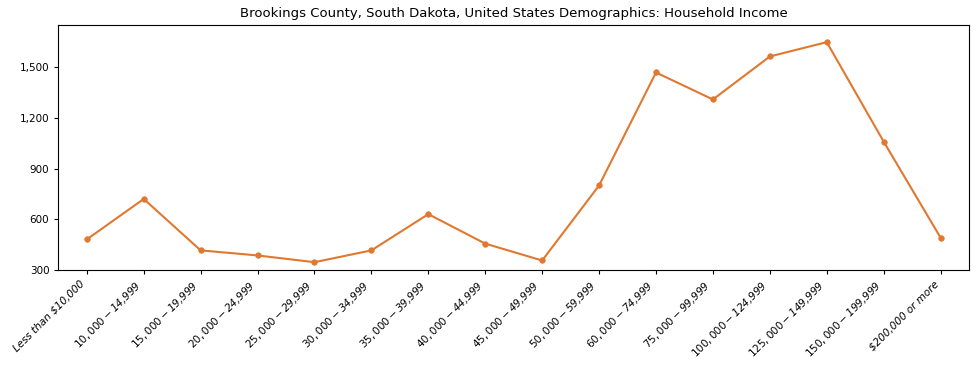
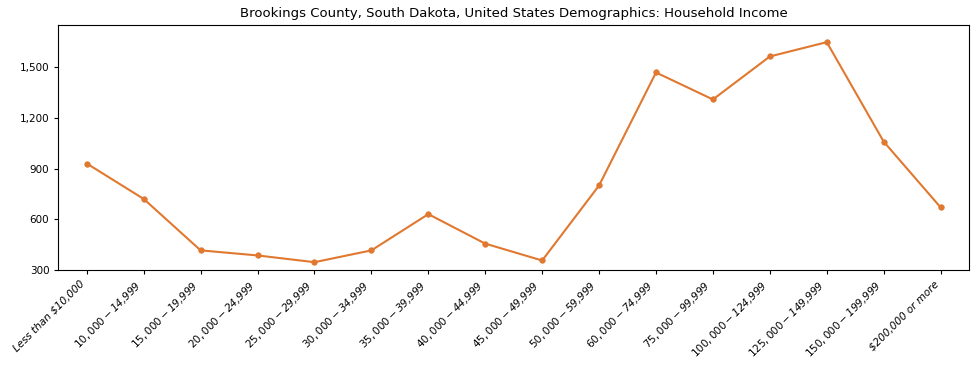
Less than $10,000: 480 -> 930
$200,000 or more: 490 -> 670
